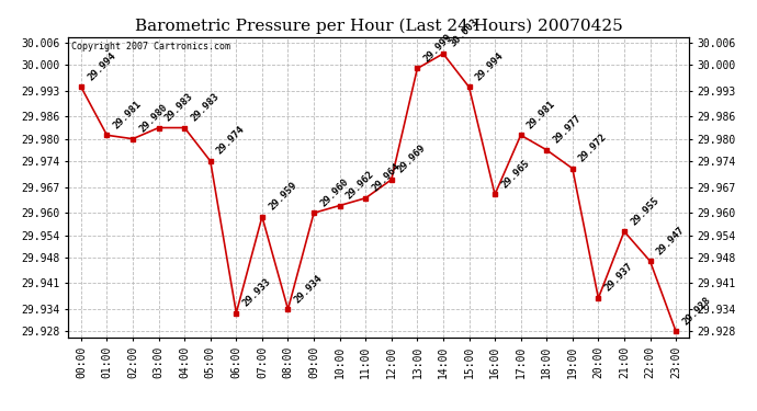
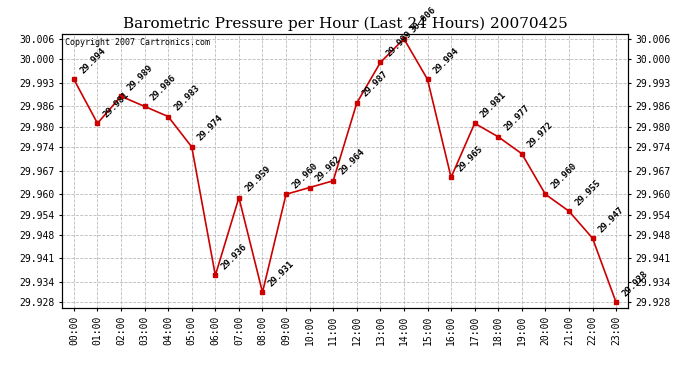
02:00: 29.980 -> 29.989
03:00: 29.983 -> 29.986
06:00: 29.933 -> 29.936
08:00: 29.934 -> 29.931
12:00: 29.969 -> 29.987
14:00: 30.003 -> 30.006
20:00: 29.937 -> 29.960
